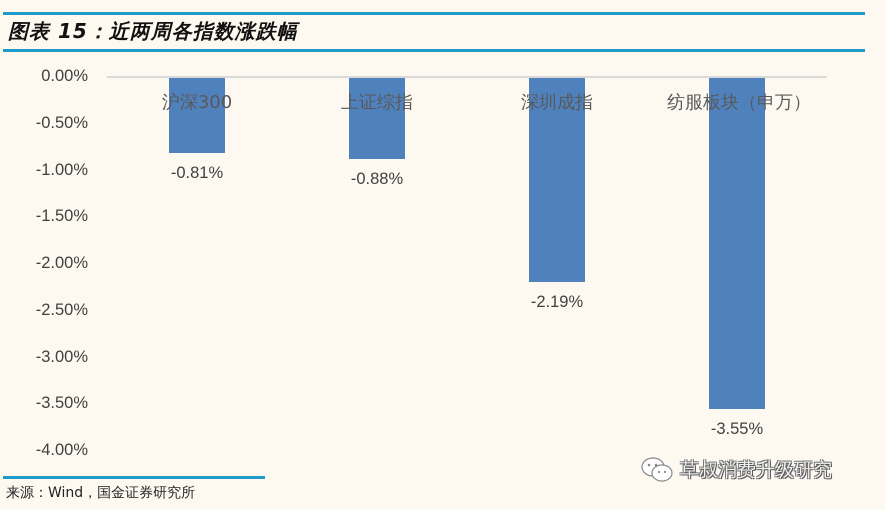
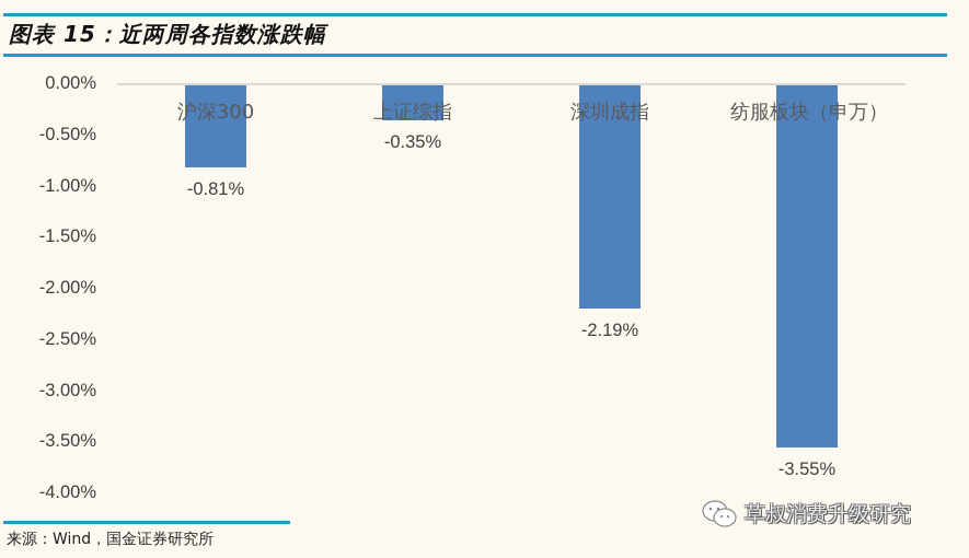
上证综指: -0.88% -> -0.35%
